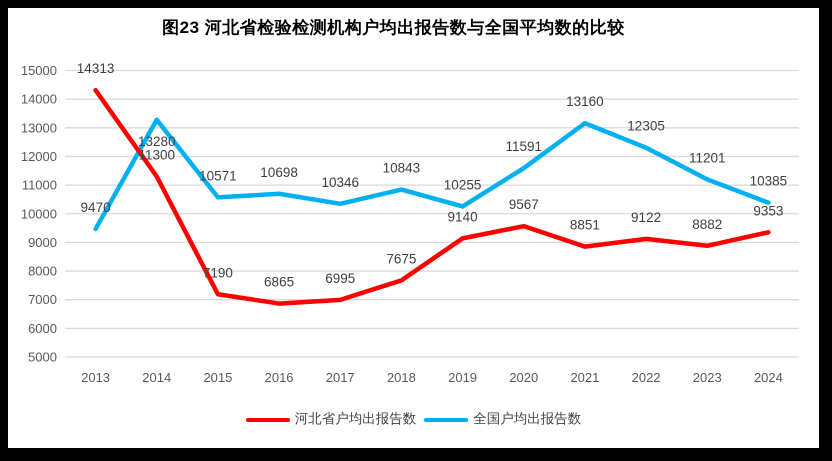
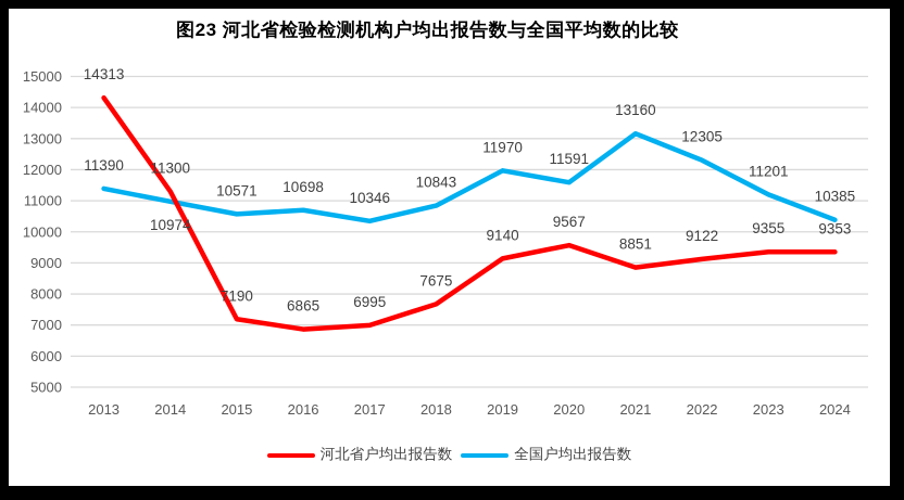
全国户均出报告数/2013: 9470 -> 11390
全国户均出报告数/2014: 13280 -> 10974
全国户均出报告数/2019: 10255 -> 11970
河北省户均出报告数/2023: 8882 -> 9355
